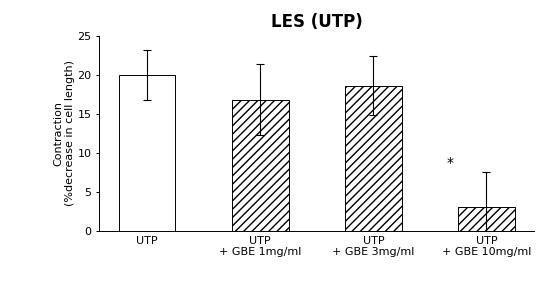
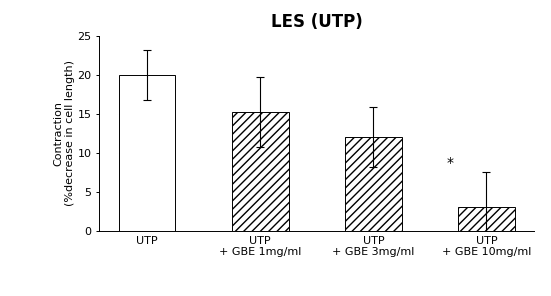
UTP + GBE 1mg/ml: 16.8 -> 15.2
UTP + GBE 3mg/ml: 18.6 -> 12.0
